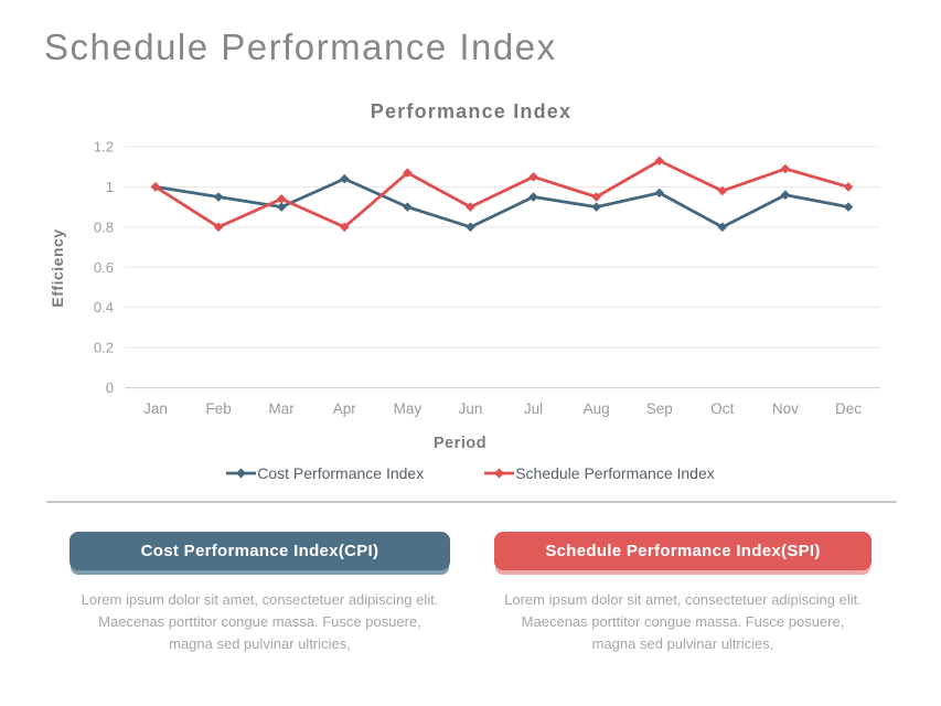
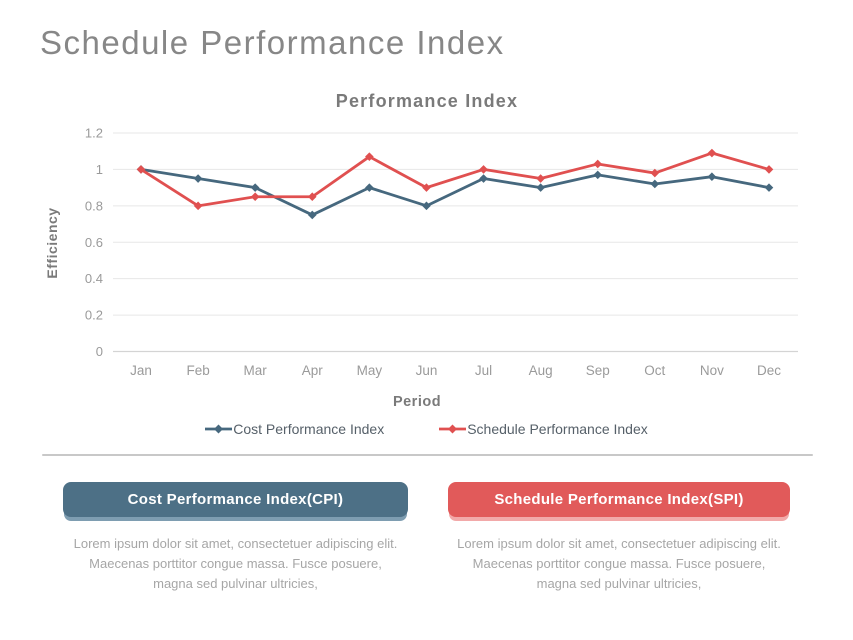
Schedule Performance Index/Mar: 0.94 -> 0.85
Cost Performance Index/Apr: 1.04 -> 0.75
Schedule Performance Index/Apr: 0.80 -> 0.85
Schedule Performance Index/Jul: 1.05 -> 1.00
Schedule Performance Index/Sep: 1.13 -> 1.03
Cost Performance Index/Oct: 0.80 -> 0.92
